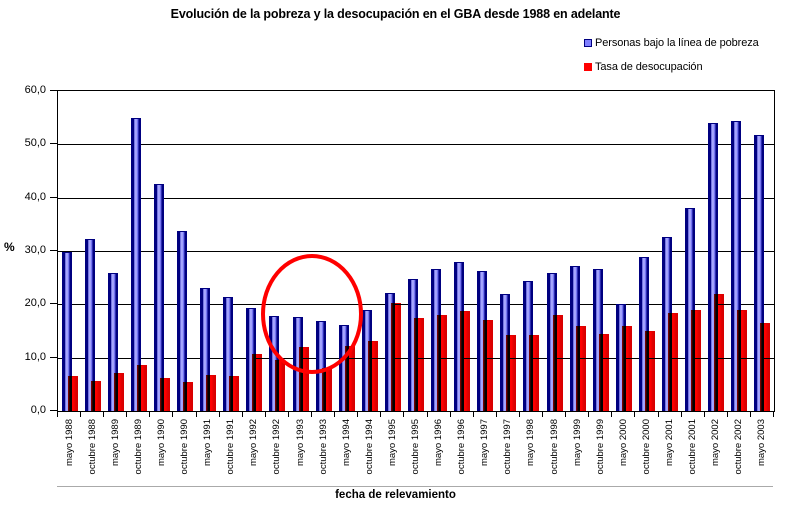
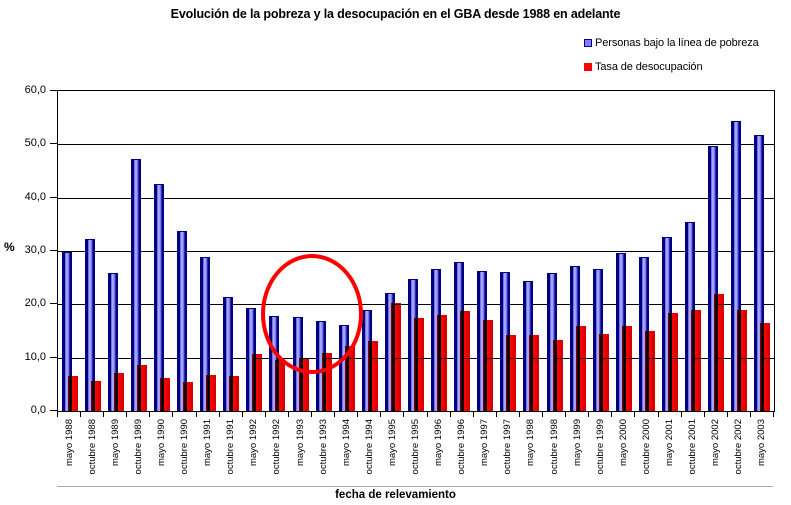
Personas bajo la línea de pobreza/octubre 1989: 55 -> 47
Personas bajo la línea de pobreza/mayo 1991: 23 -> 29
Tasa de desocupación/mayo 1993: 12 -> 10
Tasa de desocupación/octubre 1993: 8 -> 11
Personas bajo la línea de pobreza/octubre 1997: 22 -> 26
Tasa de desocupación/octubre 1998: 18 -> 13
Personas bajo la línea de pobreza/mayo 2000: 20 -> 30
Personas bajo la línea de pobreza/octubre 2001: 38 -> 35
Personas bajo la línea de pobreza/mayo 2002: 54 -> 50
